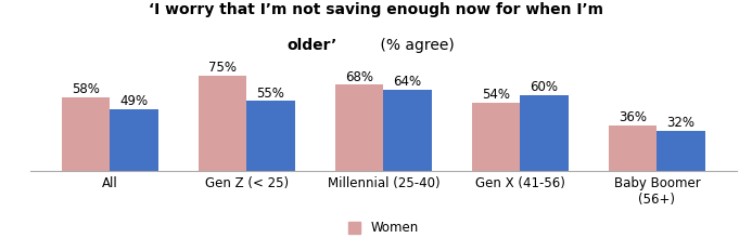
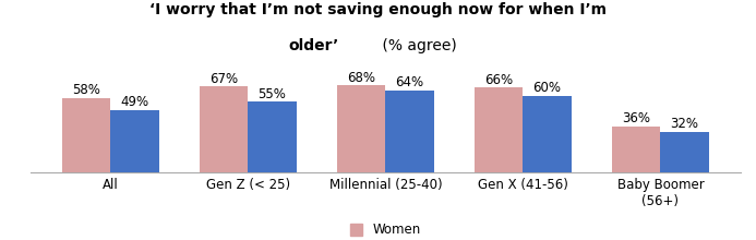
Women/Gen Z (< 25): 75% -> 67%
Women/Gen X (41-56): 54% -> 66%
